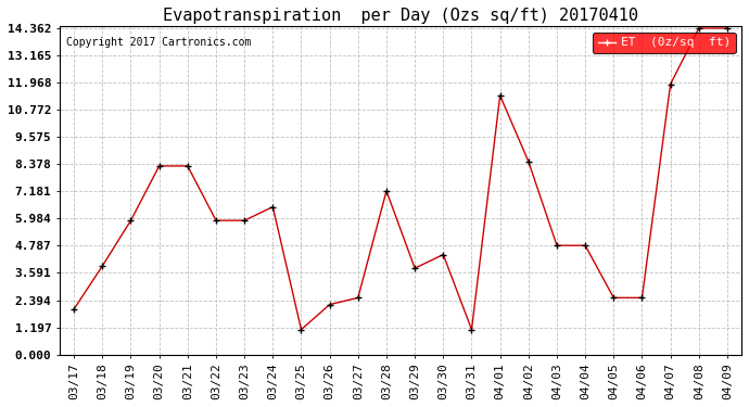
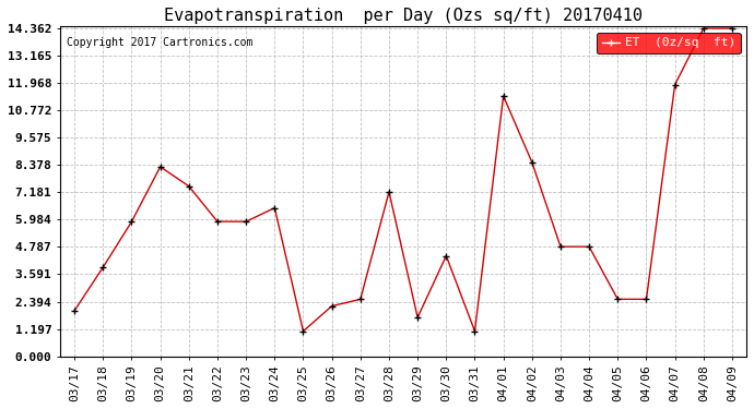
03/21: 8.30 -> 7.45
03/29: 3.80 -> 1.70
